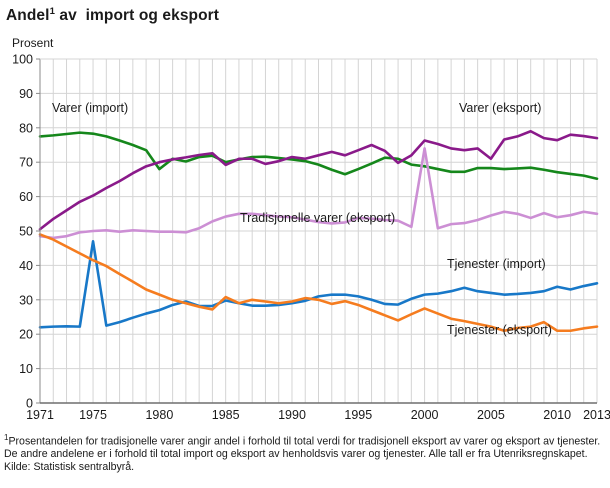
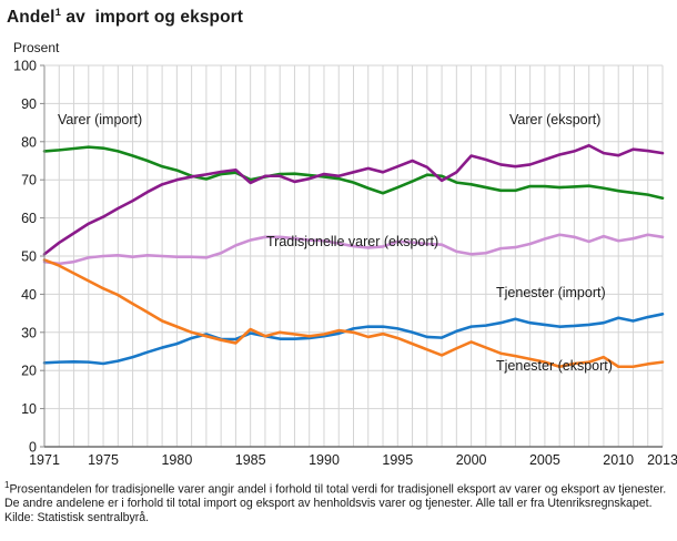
Tjenester (import)/1975: 47 -> 22
Varer (import)/1980: 68 -> 72
Tradisjonelle varer (eksport)/2000: 74 -> 50
Varer (eksport)/2005: 71 -> 75
